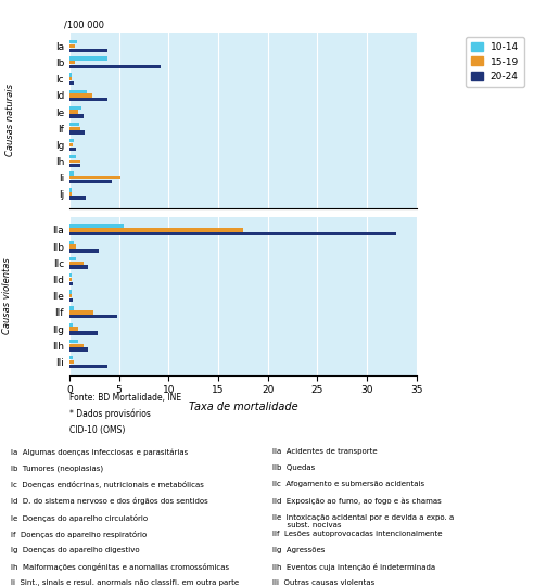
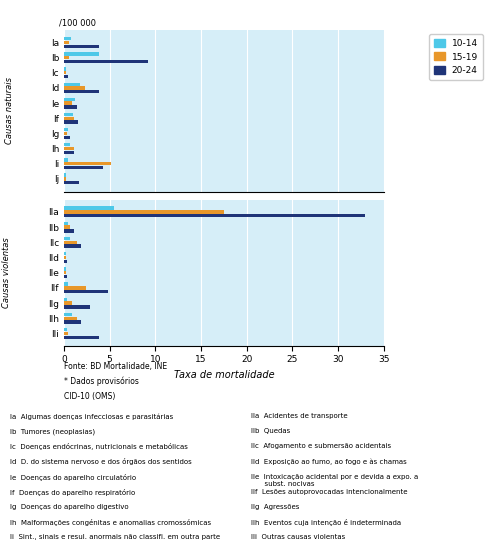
20-24/IIb: 3.0 -> 1.1
